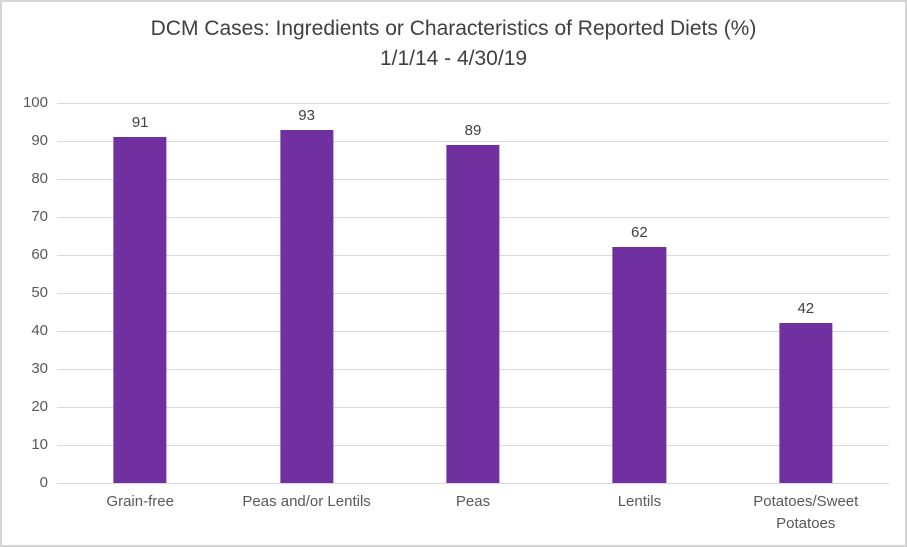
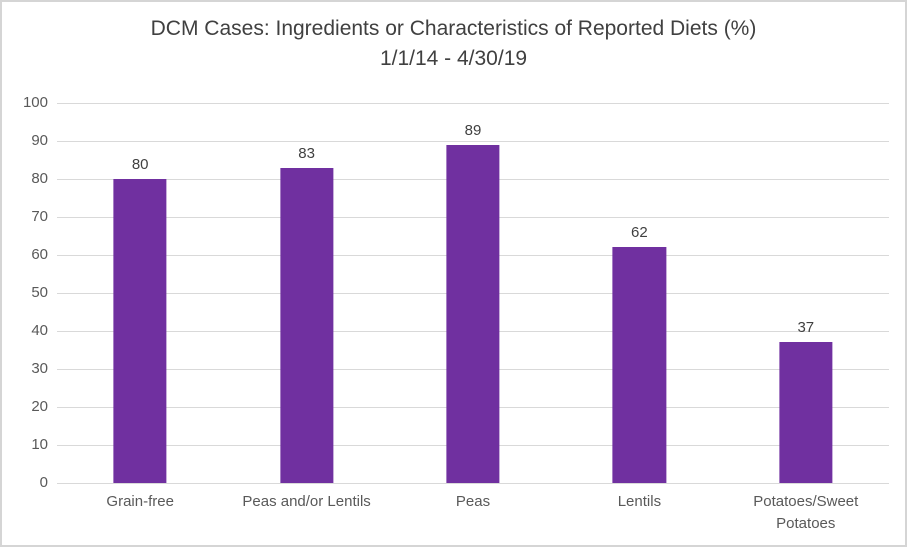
Grain-free: 91 -> 80
Peas and/or Lentils: 93 -> 83
Potatoes/Sweet Potatoes: 42 -> 37
